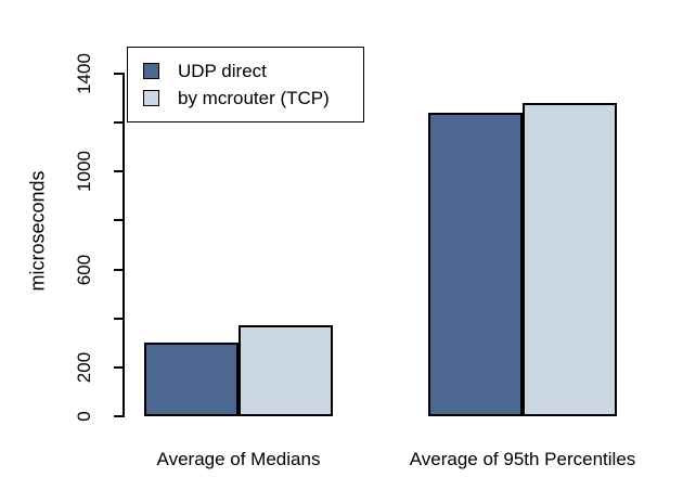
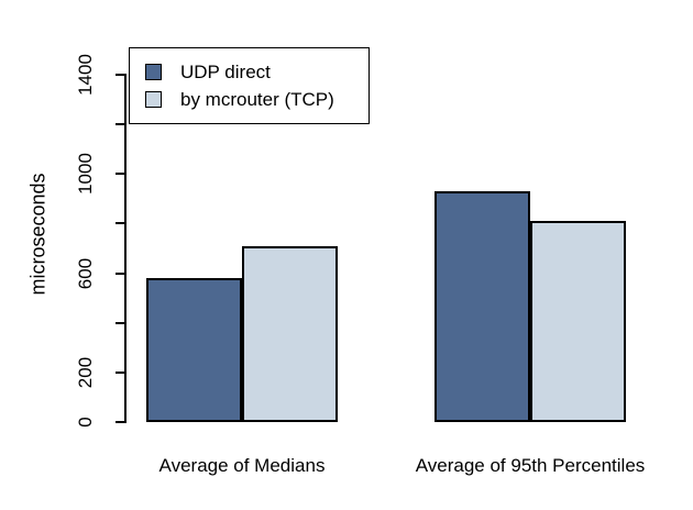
UDP direct/Average of Medians: 300 -> 580
by mcrouter (TCP)/Average of Medians: 370 -> 710
UDP direct/Average of 95th Percentiles: 1240 -> 930
by mcrouter (TCP)/Average of 95th Percentiles: 1280 -> 810
